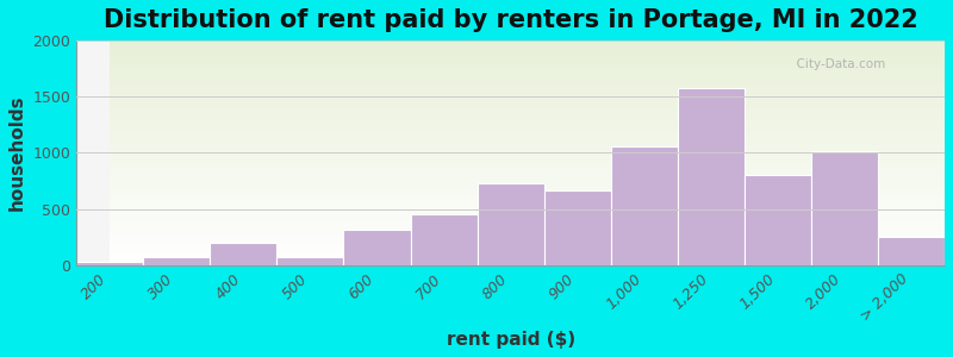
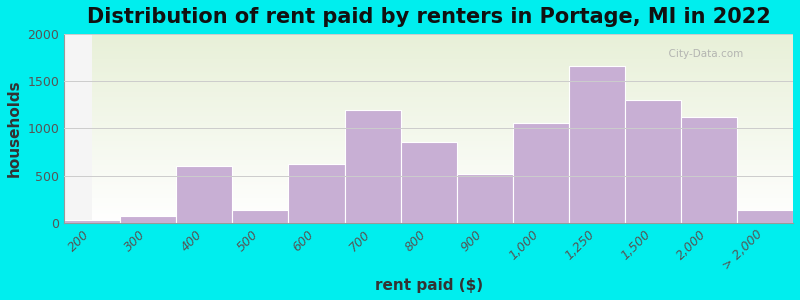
400: 200 -> 600
500: 80 -> 140
600: 320 -> 620
700: 450 -> 1200
800: 730 -> 860
900: 670 -> 520
1,250: 1580 -> 1660
1,500: 800 -> 1300
2,000: 1010 -> 1120
> 2,000: 260 -> 140
